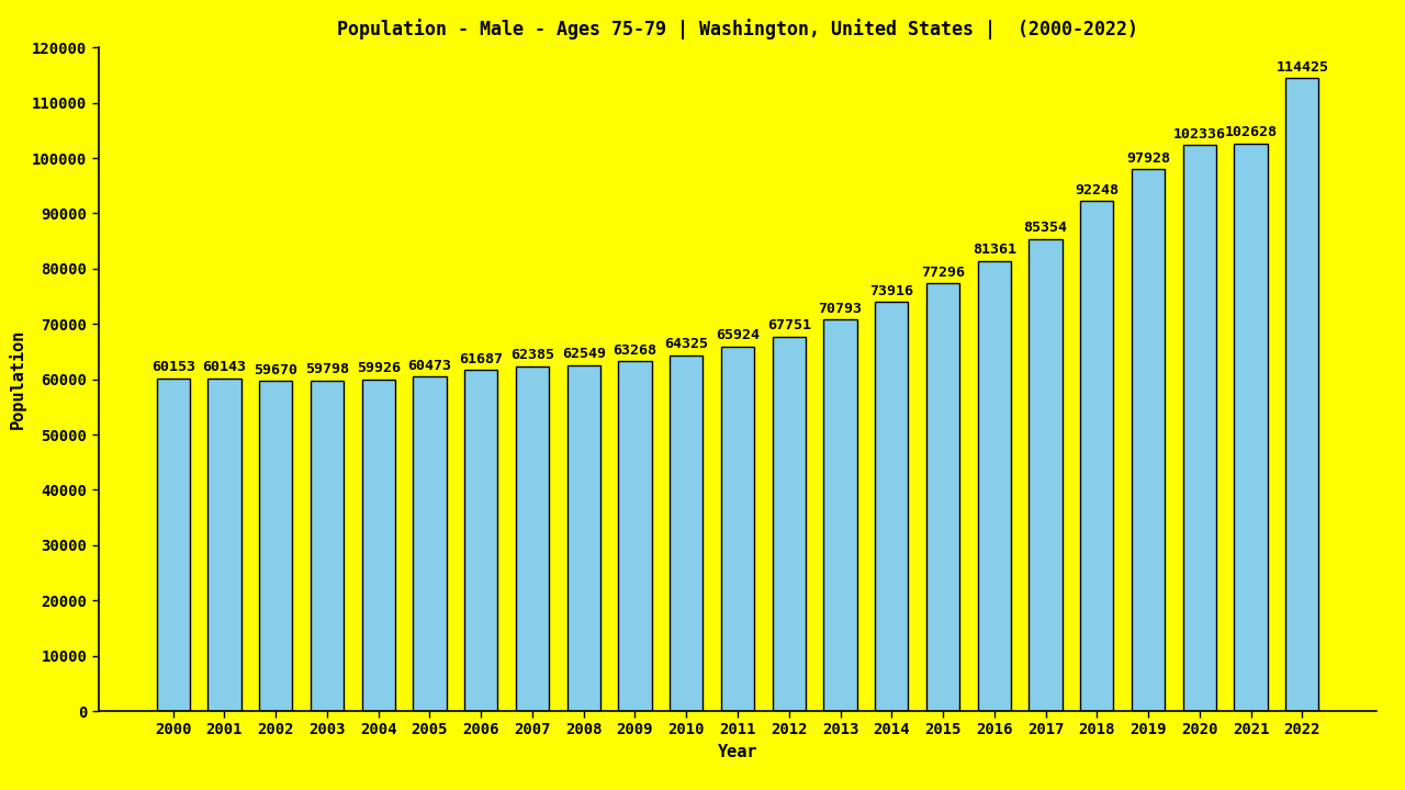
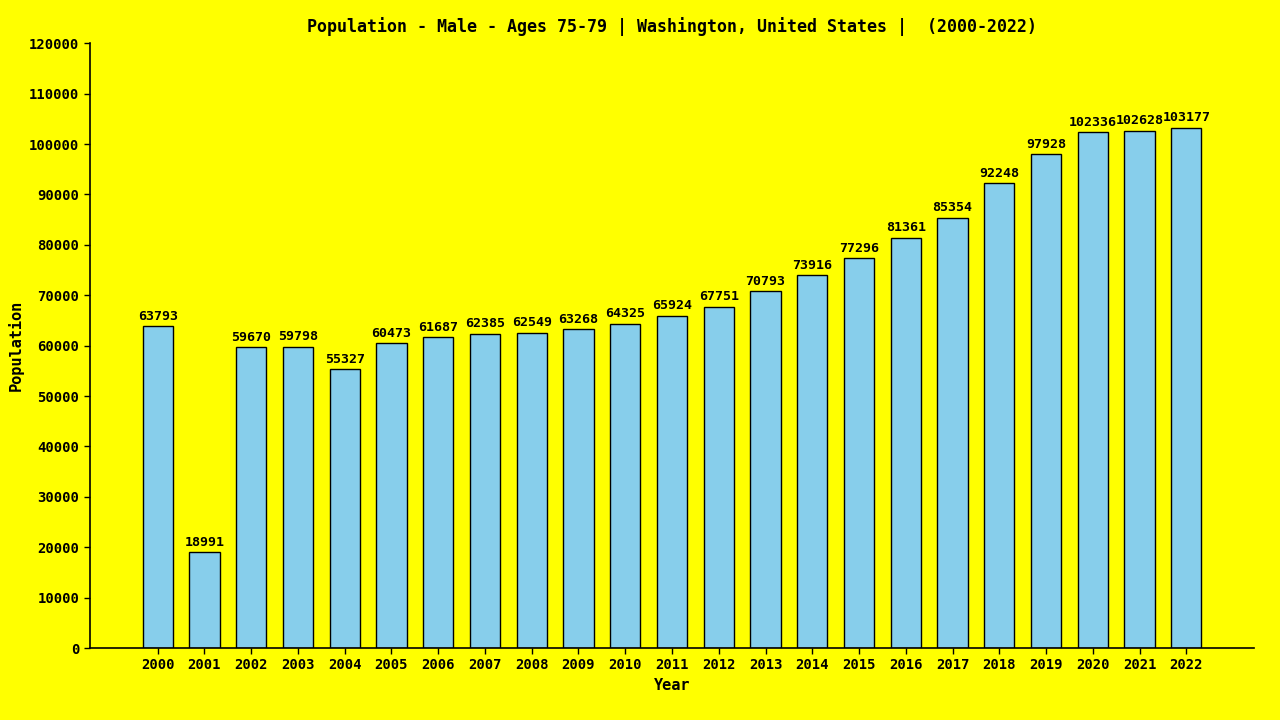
2000: 60153 -> 63793
2001: 60143 -> 18991
2004: 59926 -> 55327
2022: 114425 -> 103177
